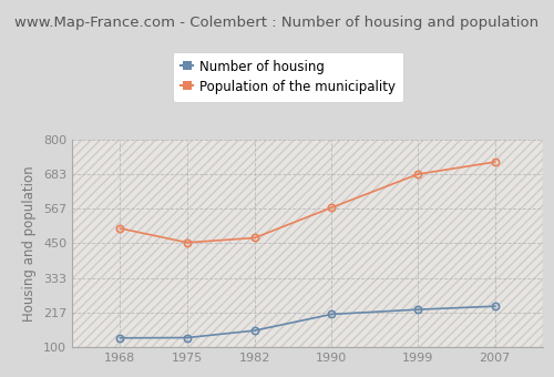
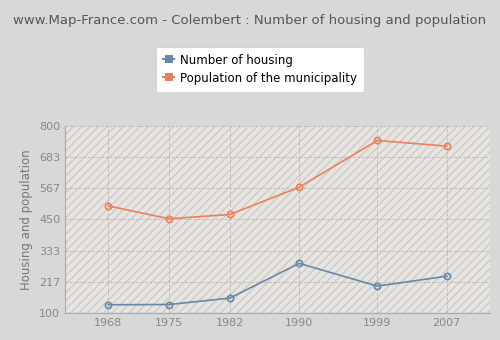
Number of housing/1990: 210 -> 285
Number of housing/1999: 226 -> 200
Population of the municipality/1999: 683 -> 745
